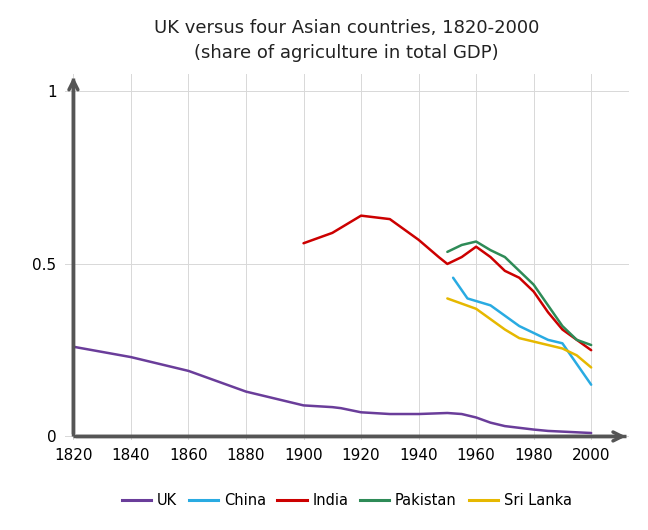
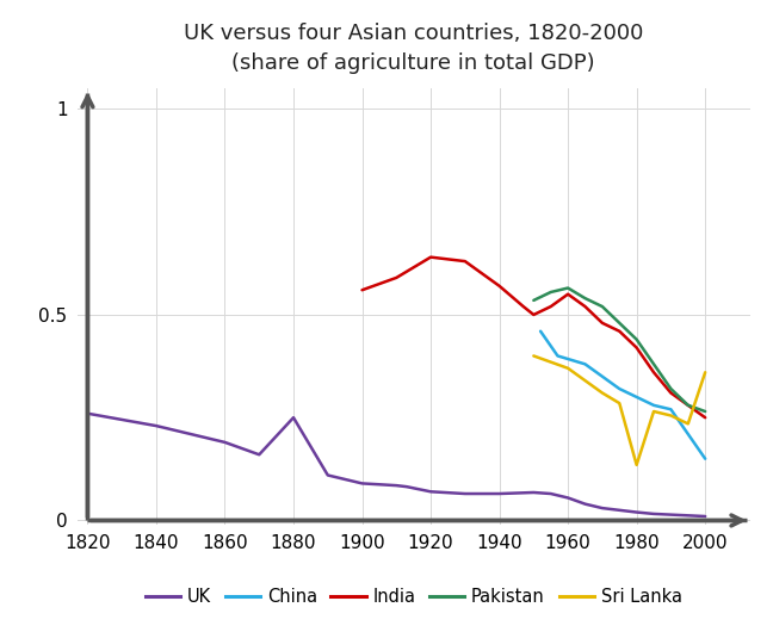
UK/1880: 0.130 -> 0.250
Sri Lanka/1980: 0.275 -> 0.135
Sri Lanka/2000: 0.200 -> 0.360
